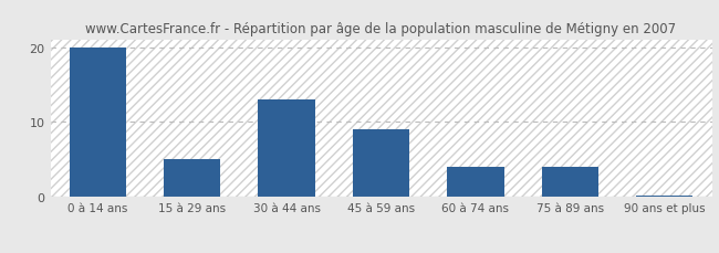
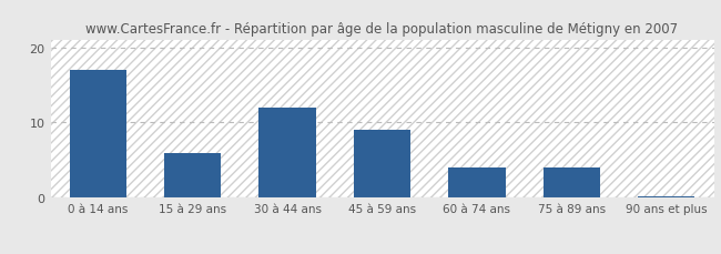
0 à 14 ans: 20.0 -> 17.0
15 à 29 ans: 5.0 -> 6.0
30 à 44 ans: 13.0 -> 12.0
